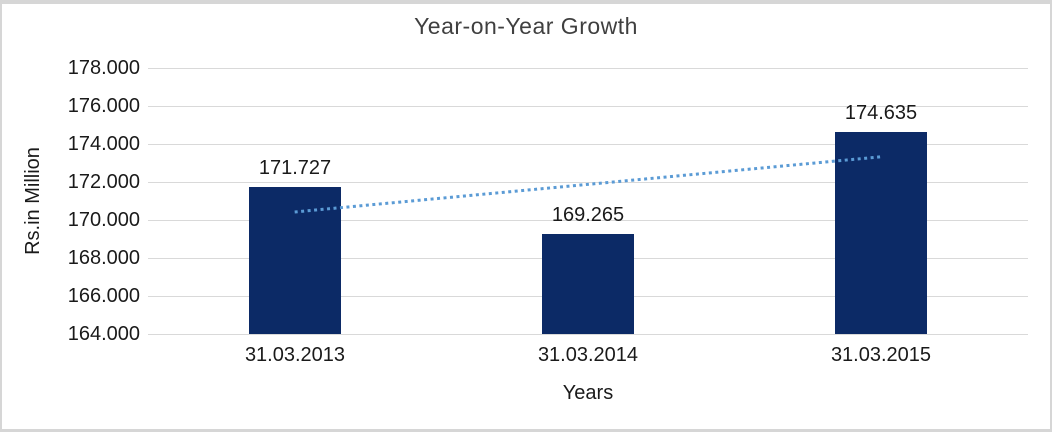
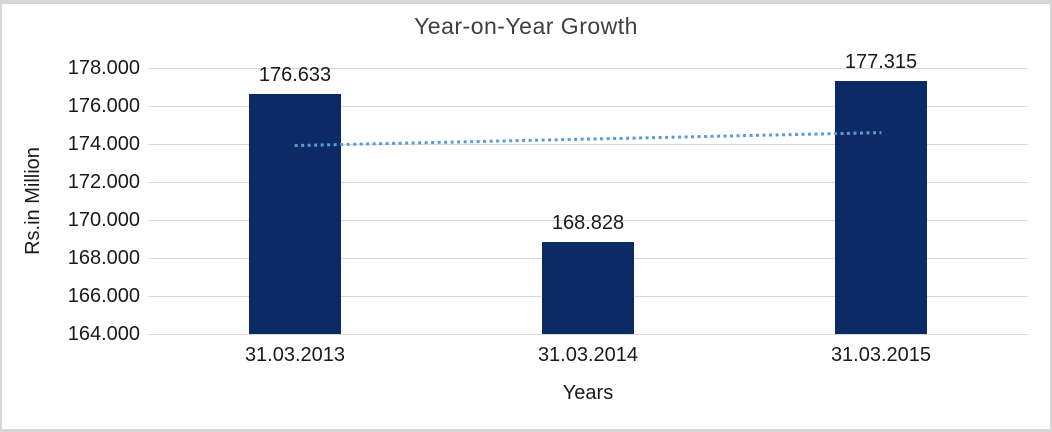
31.03.2013: 171.727 -> 176.633
31.03.2014: 169.265 -> 168.828
31.03.2015: 174.635 -> 177.315
